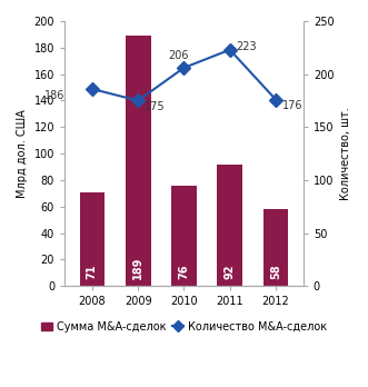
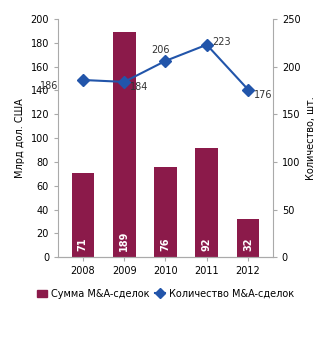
Количество M&A-сделок/2009: 175 -> 184
Сумма M&A-сделок/2012: 58 -> 32
